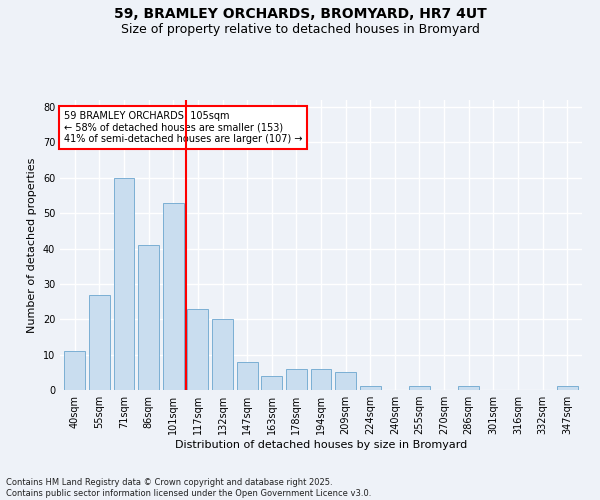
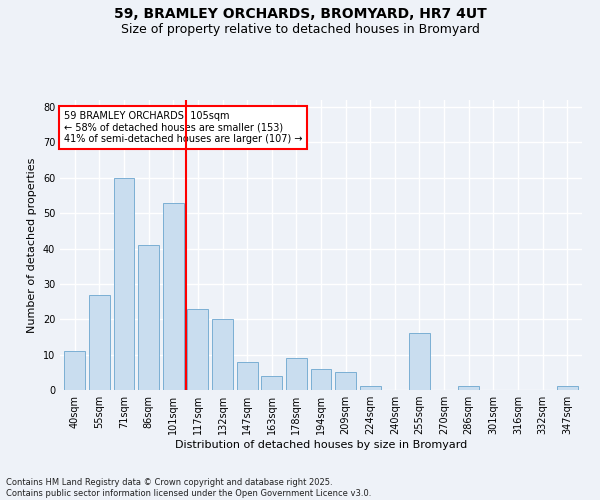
178sqm: 6 -> 9
255sqm: 1 -> 16
